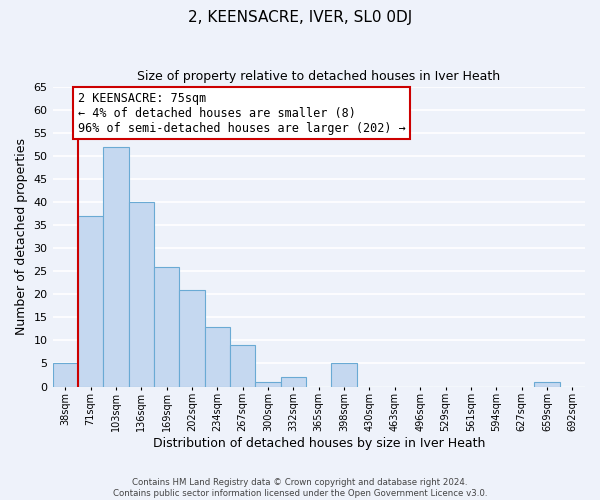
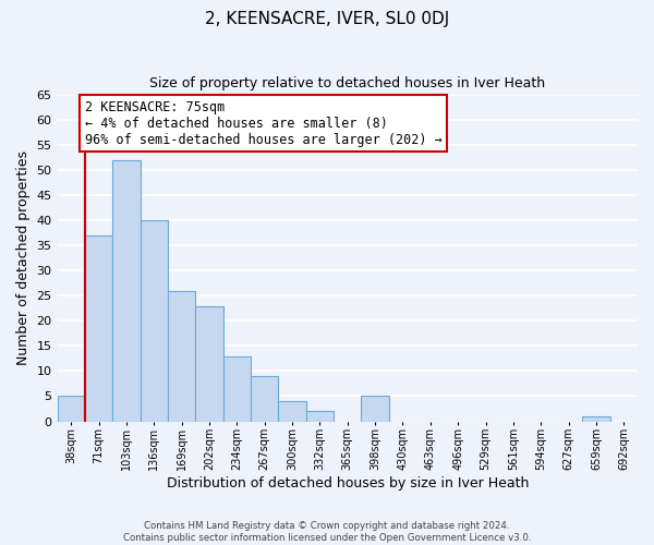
202sqm: 21 -> 23
300sqm: 1 -> 4
